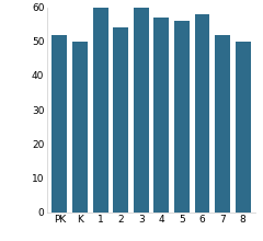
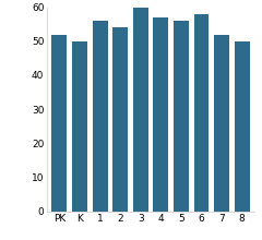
1: 60 -> 56
